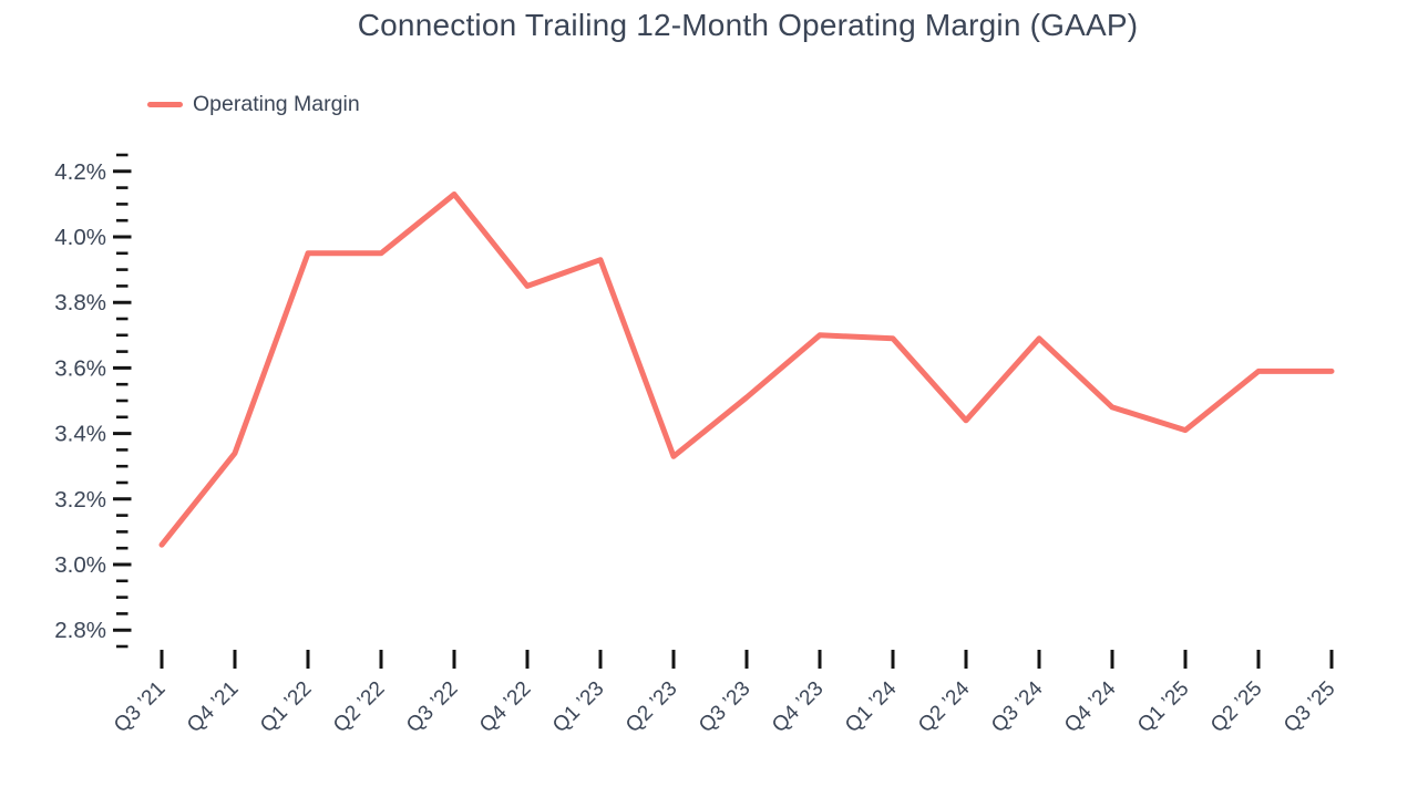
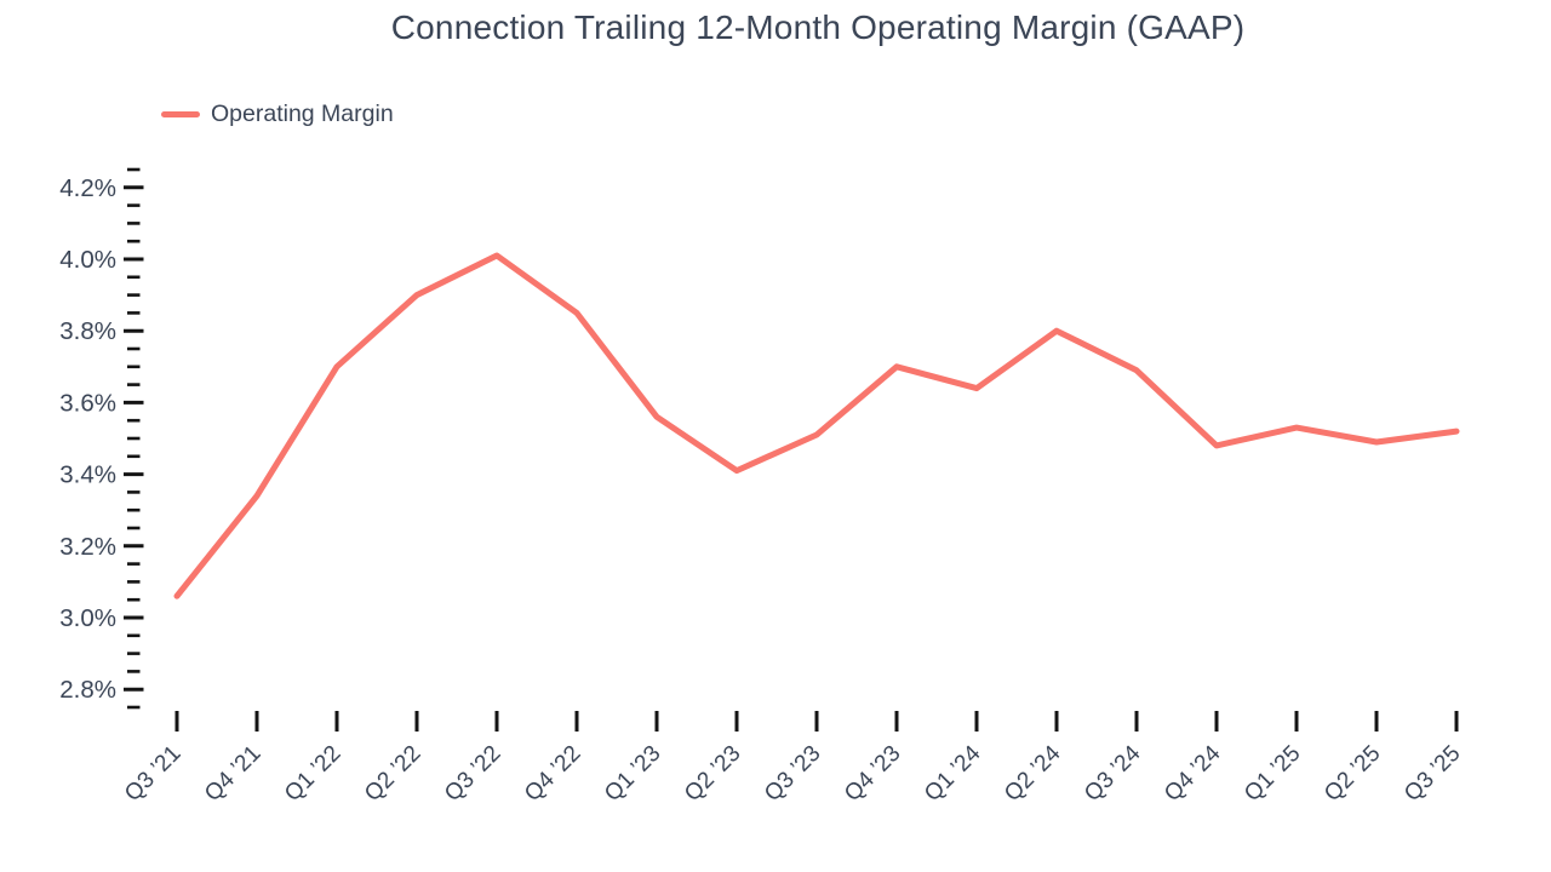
Q1 ’22: 3.95% -> 3.70%
Q2 ’22: 3.95% -> 3.90%
Q3 ’22: 4.13% -> 4.01%
Q1 ’23: 3.93% -> 3.56%
Q2 ’23: 3.33% -> 3.41%
Q1 ’24: 3.69% -> 3.64%
Q2 ’24: 3.44% -> 3.80%
Q1 ’25: 3.41% -> 3.53%
Q2 ’25: 3.59% -> 3.49%
Q3 ’25: 3.59% -> 3.52%
